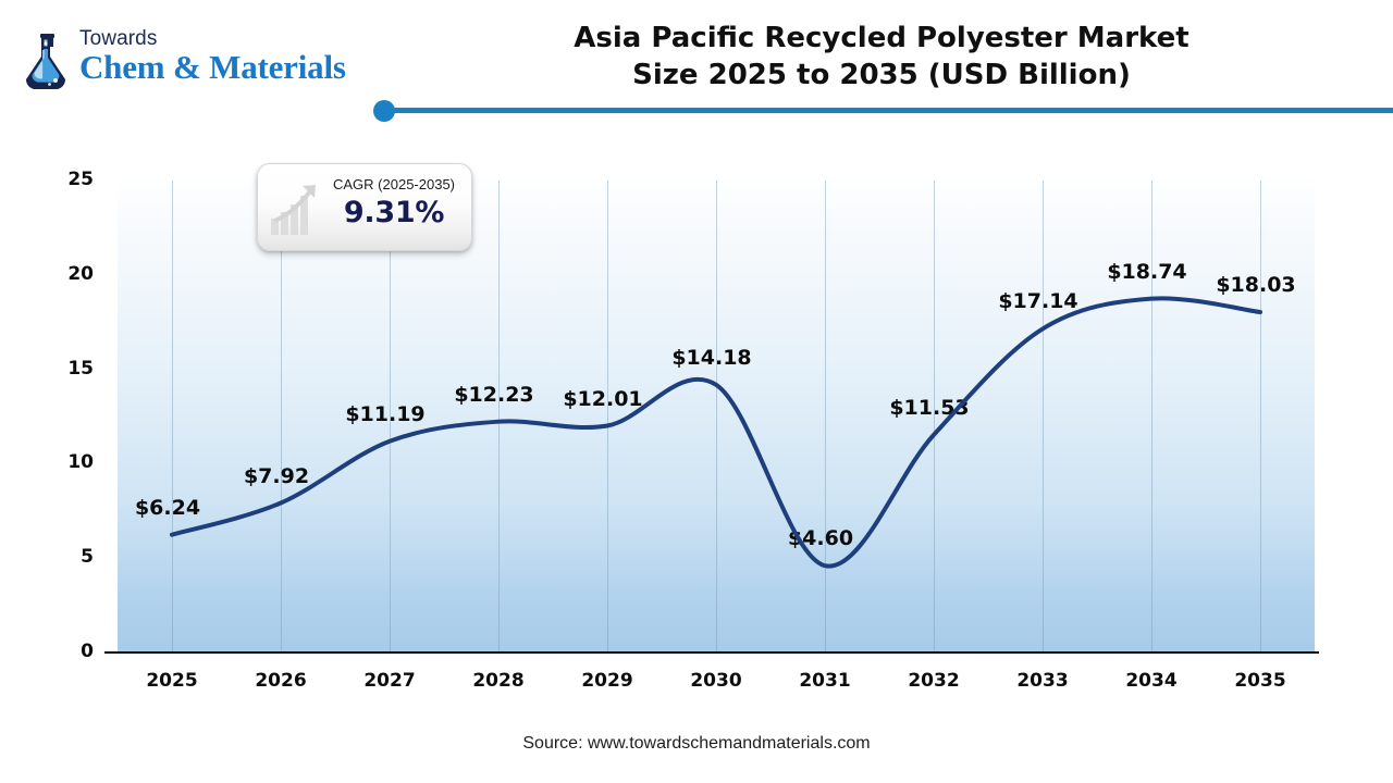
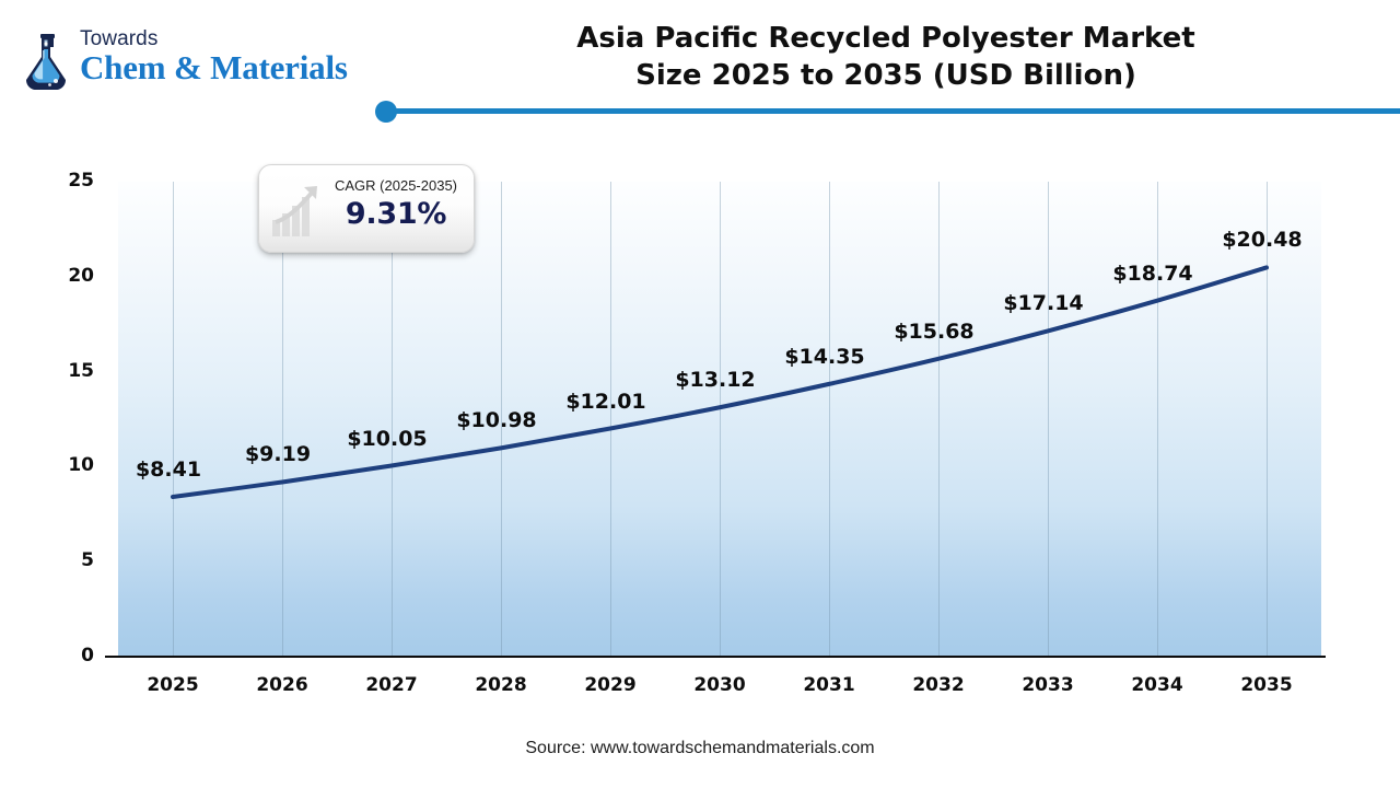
2025: $6.24 -> $8.41
2026: $7.92 -> $9.19
2027: $11.19 -> $10.05
2028: $12.23 -> $10.98
2030: $14.18 -> $13.12
2031: $4.60 -> $14.35
2032: $11.53 -> $15.68
2035: $18.03 -> $20.48
